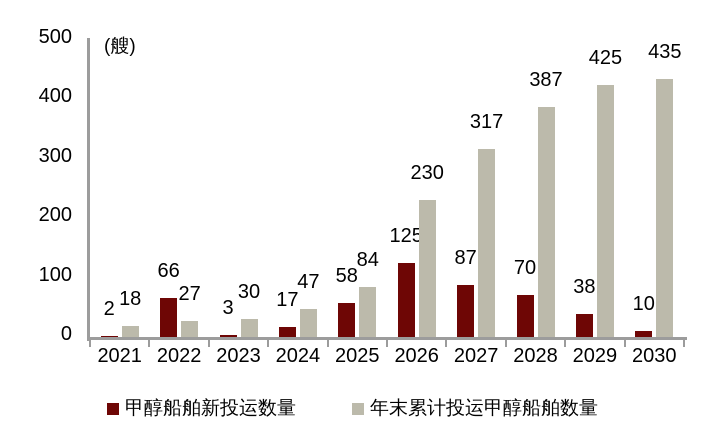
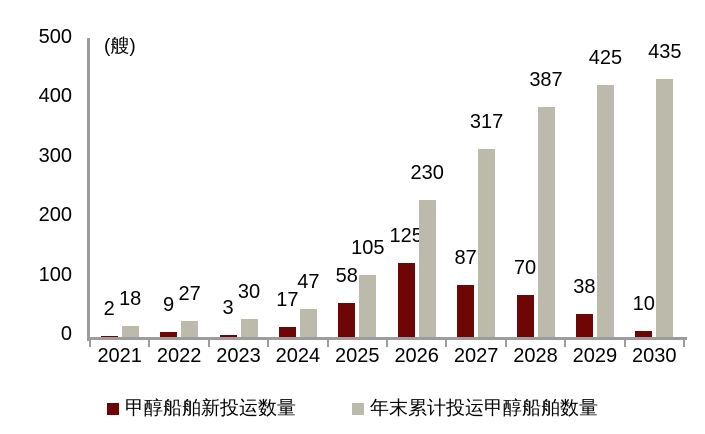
甲醇船舶新投运数量/2022: 66 -> 9
年末累计投运甲醇船舶数量/2025: 84 -> 105
